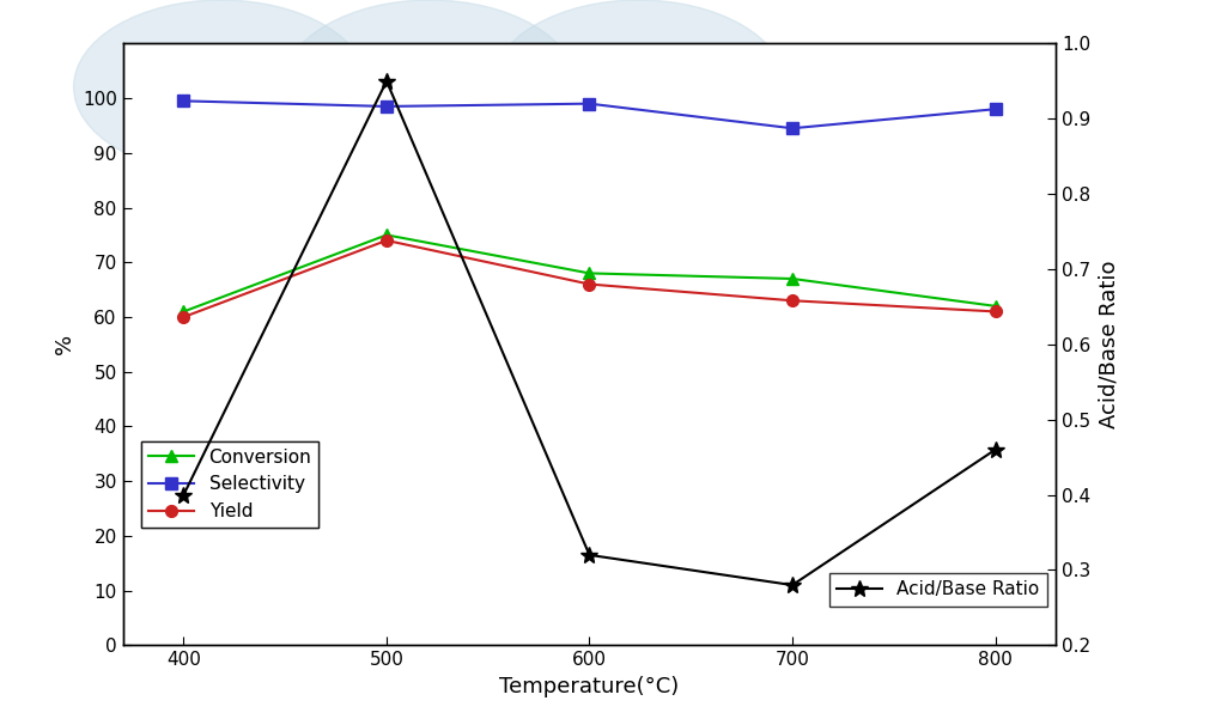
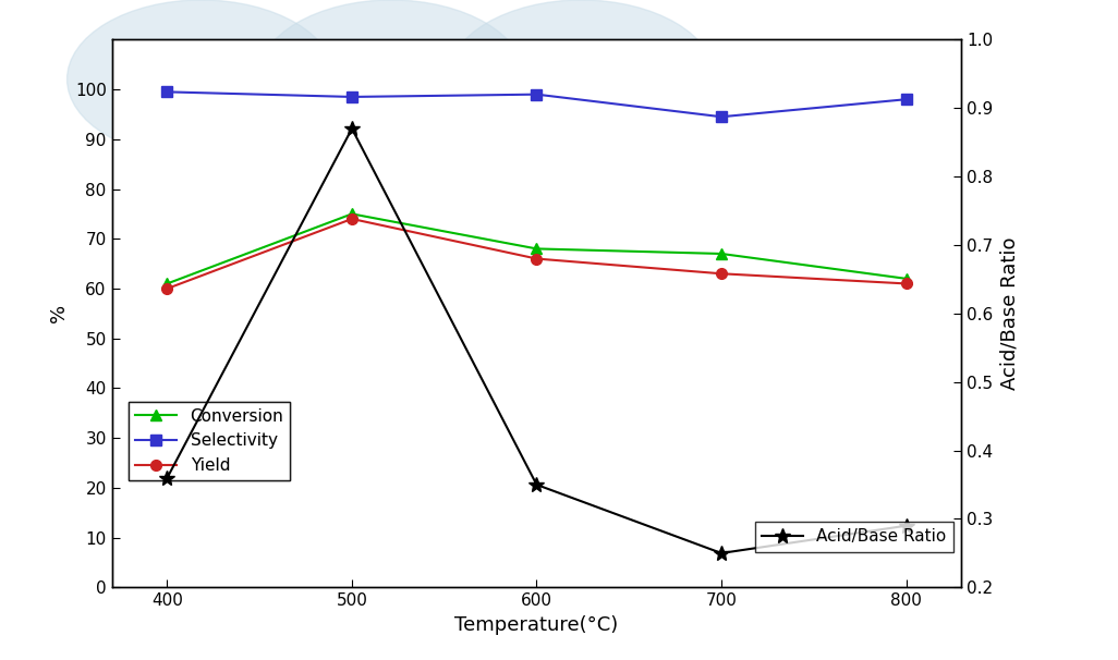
Acid/Base Ratio/400: 0.40 -> 0.36
Acid/Base Ratio/500: 0.95 -> 0.87
Acid/Base Ratio/600: 0.32 -> 0.35
Acid/Base Ratio/700: 0.28 -> 0.25
Acid/Base Ratio/800: 0.46 -> 0.29
